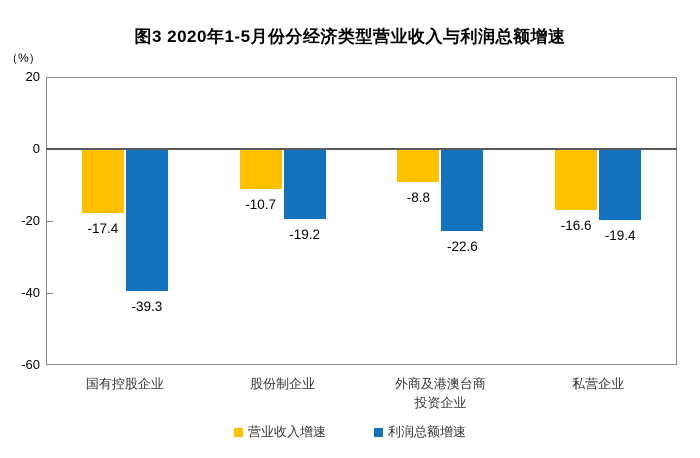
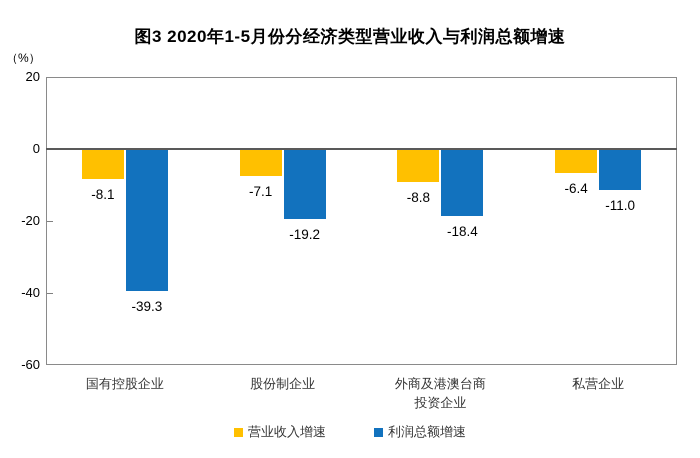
营业收入增速/国有控股企业: -17.4 -> -8.1
营业收入增速/股份制企业: -10.7 -> -7.1
利润总额增速/外商及港澳台商投资企业: -22.6 -> -18.4
营业收入增速/私营企业: -16.6 -> -6.4
利润总额增速/私营企业: -19.4 -> -11.0
